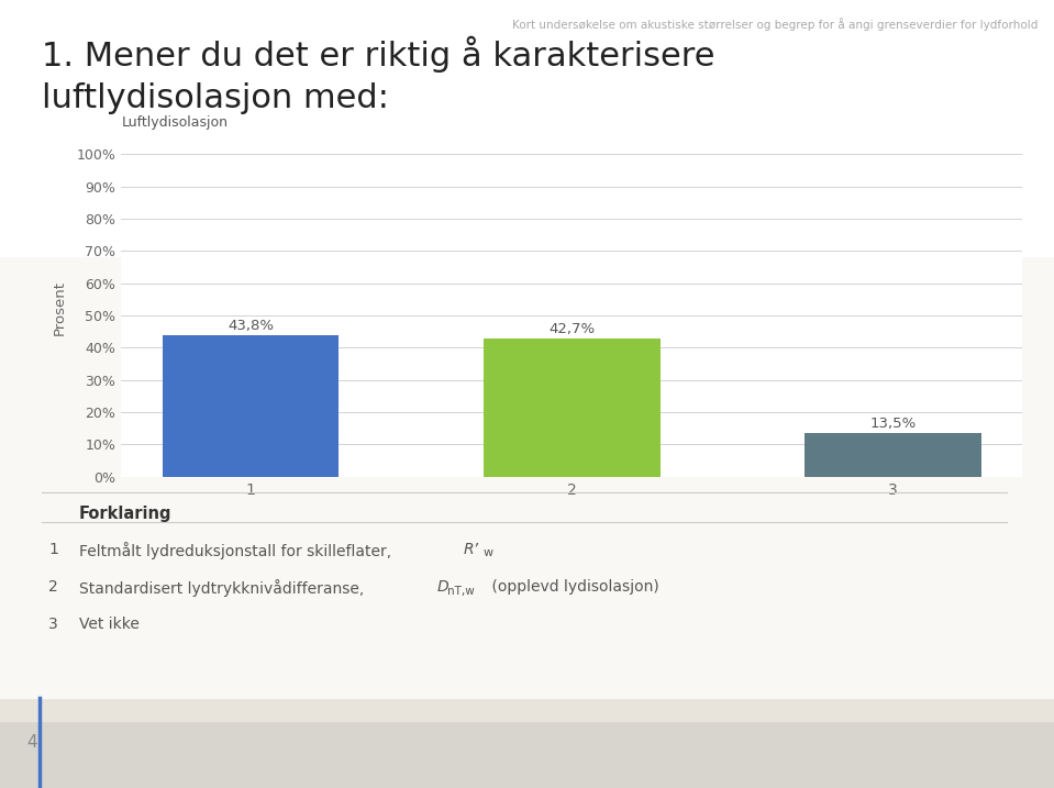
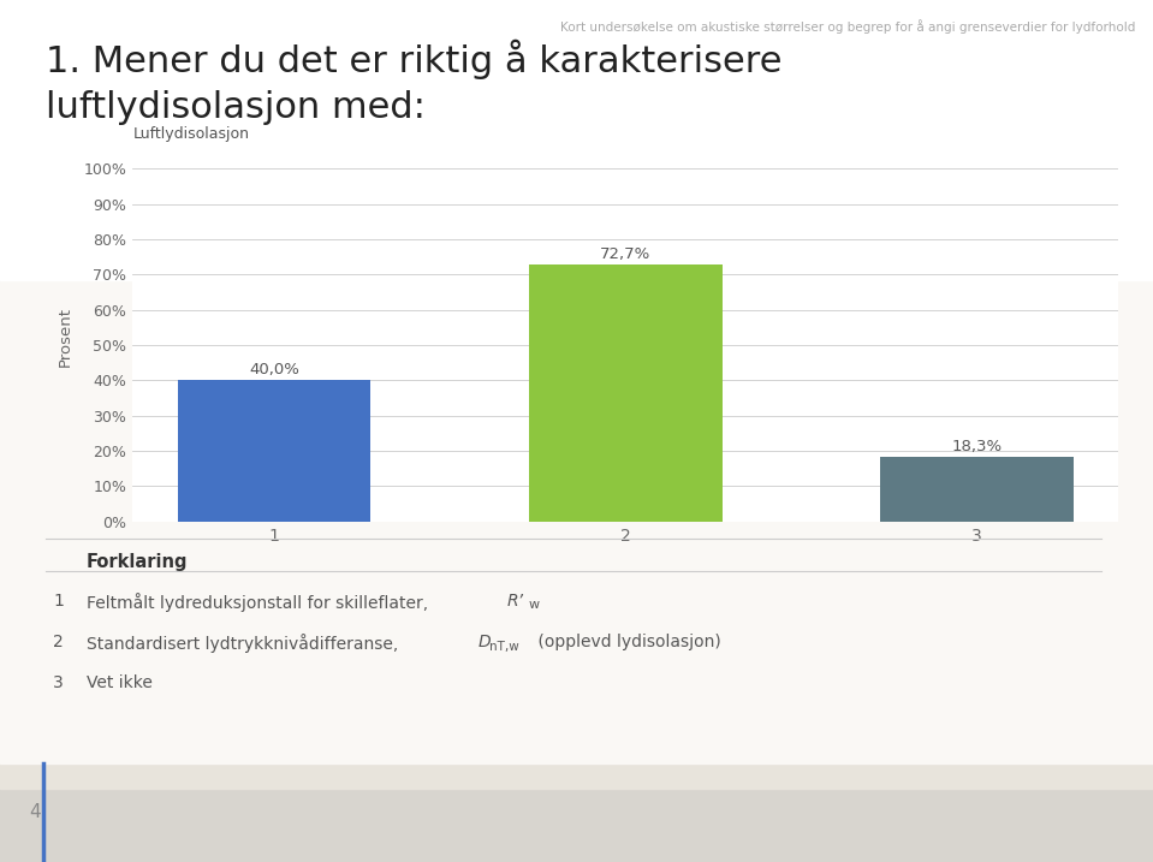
1: 43,8% -> 40,0%
2: 42,7% -> 72,7%
3: 13,5% -> 18,3%
